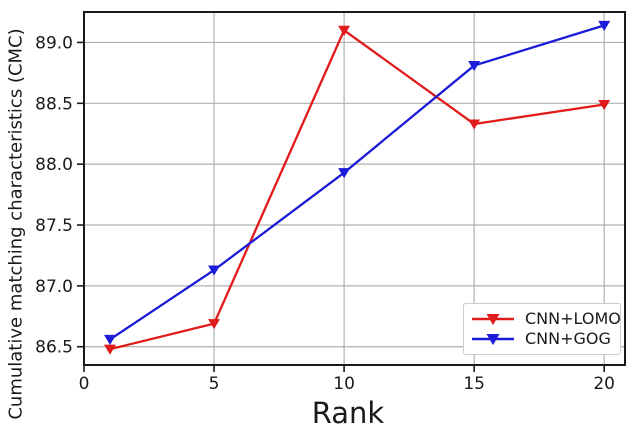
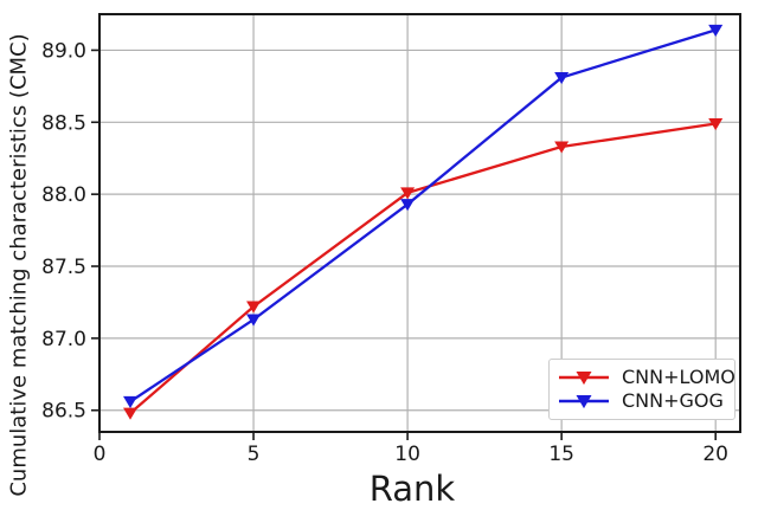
CNN+LOMO/5: 86.69 -> 87.22
CNN+LOMO/10: 89.10 -> 88.01
